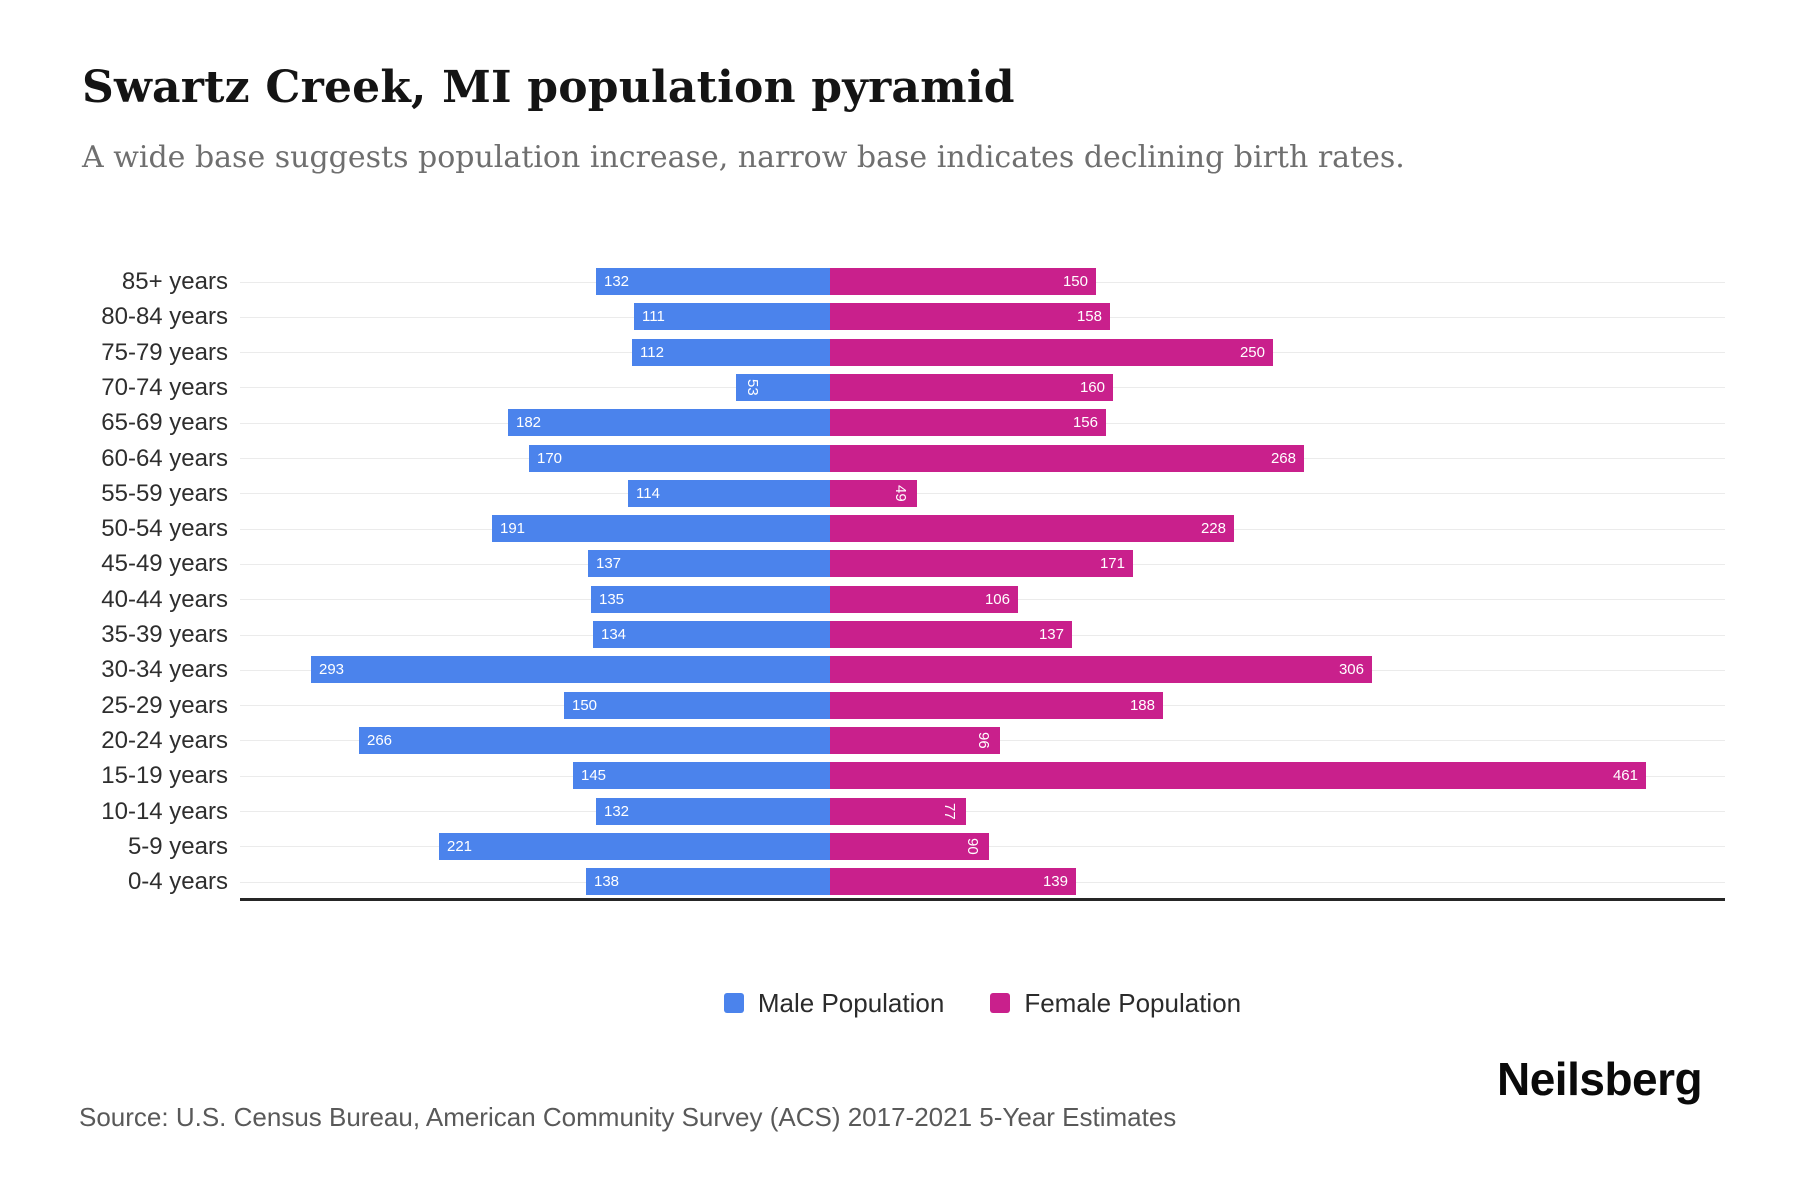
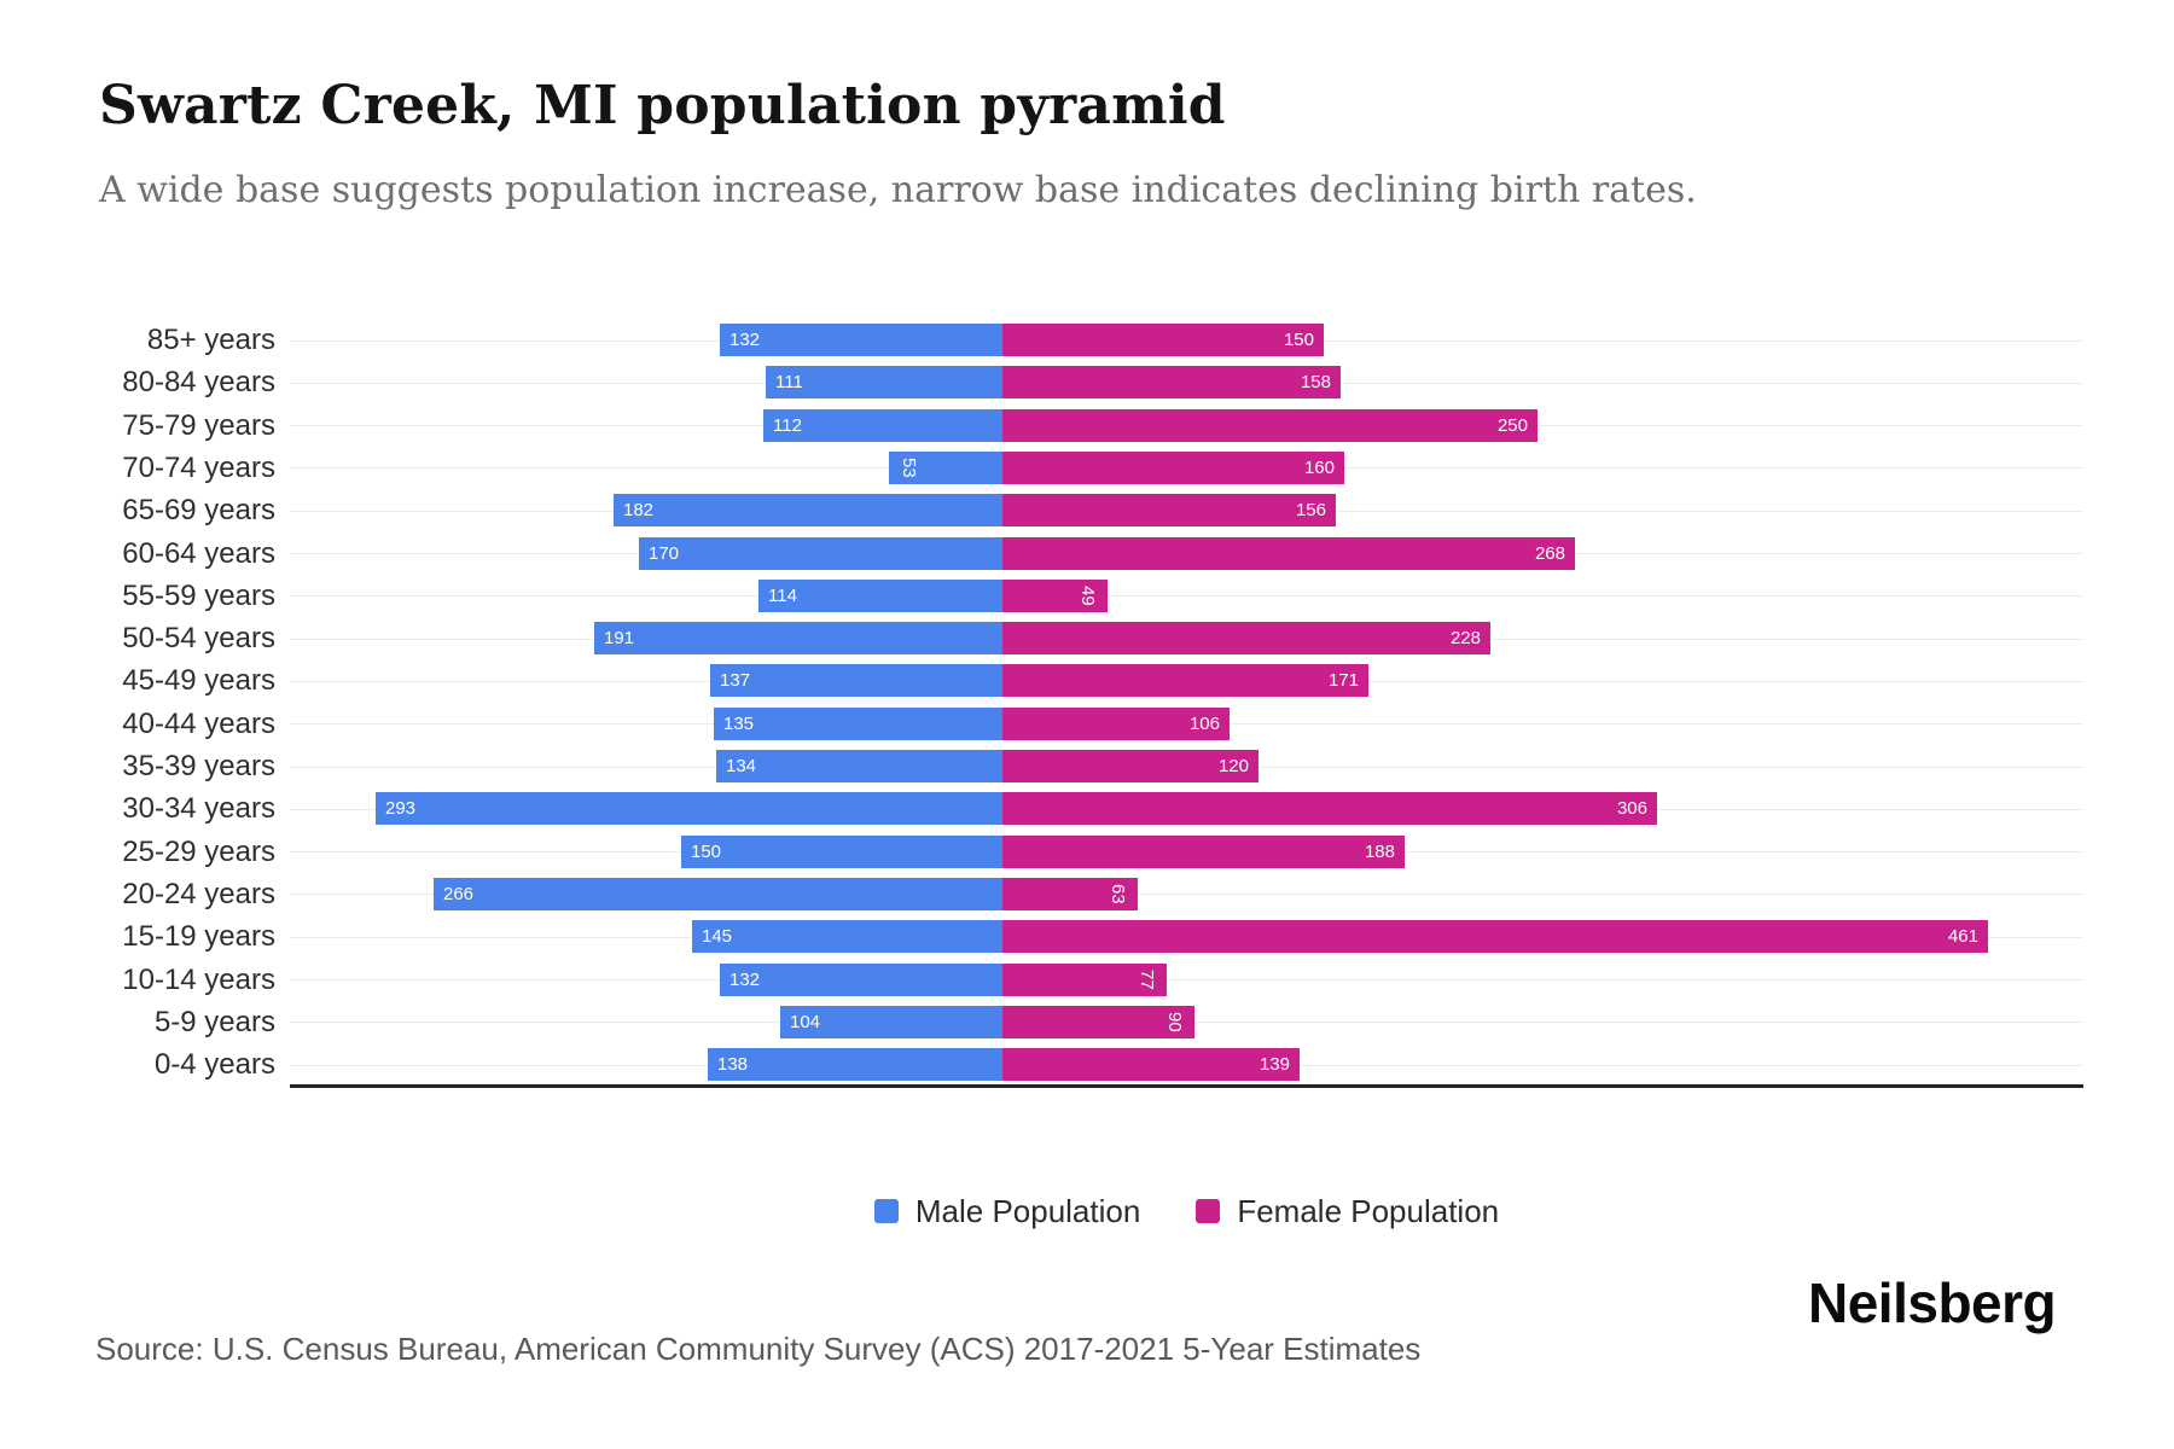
Female Population/35-39 years: 137 -> 120
Female Population/20-24 years: 96 -> 63
Male Population/5-9 years: 221 -> 104
